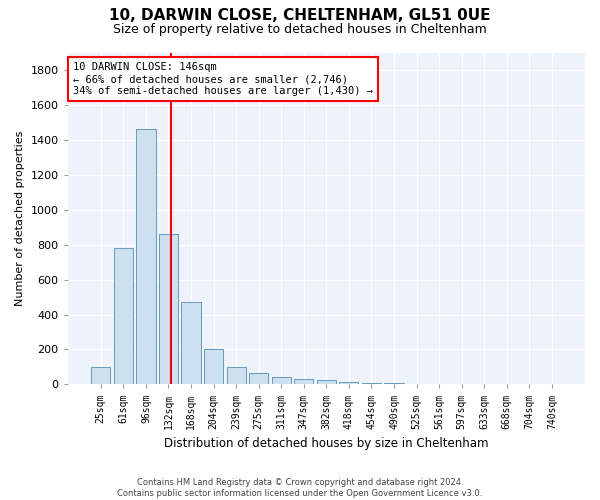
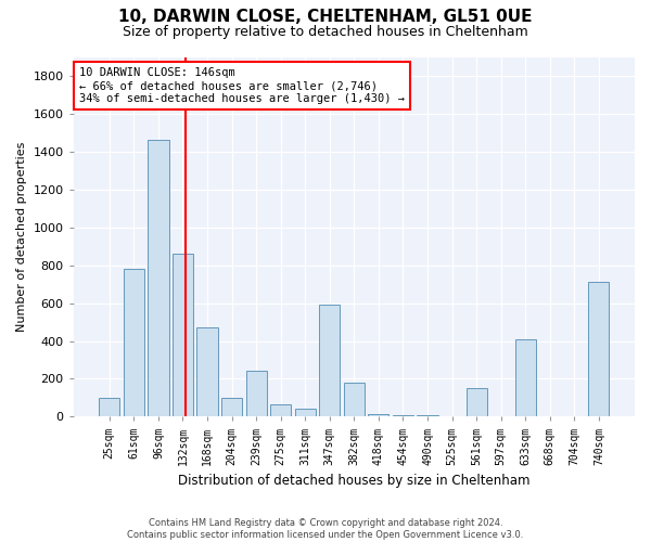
204sqm: 200 -> 100
239sqm: 100 -> 240
347sqm: 30 -> 590
382sqm: 20 -> 180
561sqm: 0 -> 150
633sqm: 0 -> 410
740sqm: 0 -> 710
